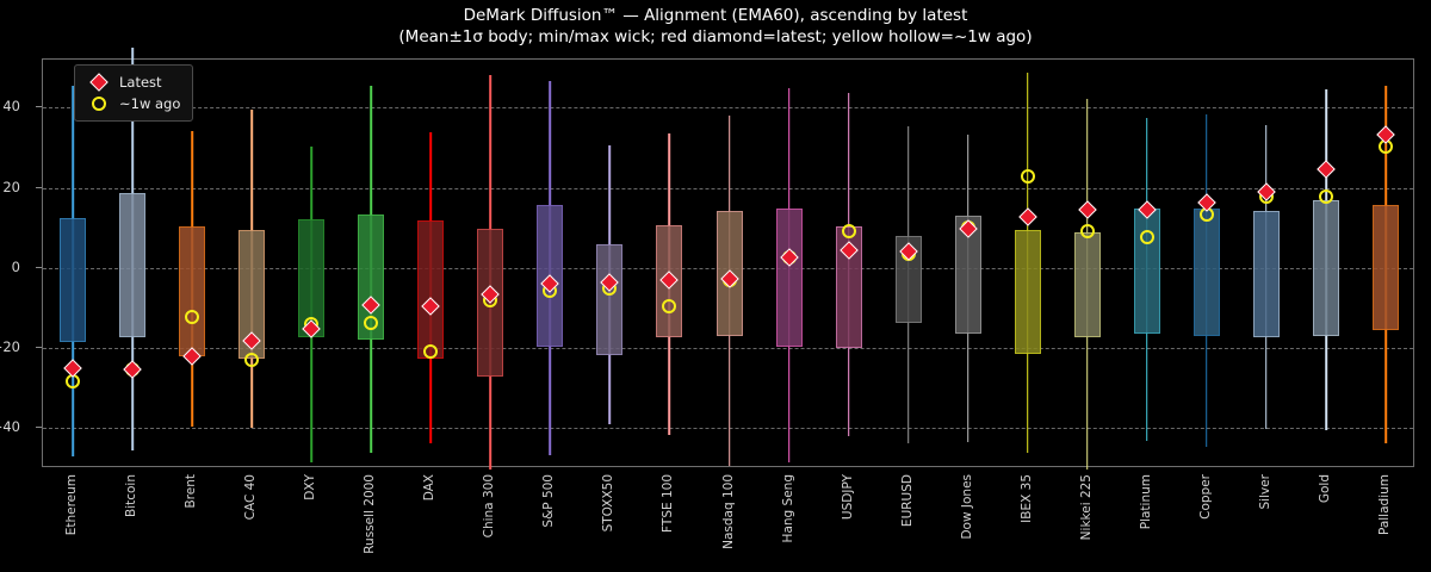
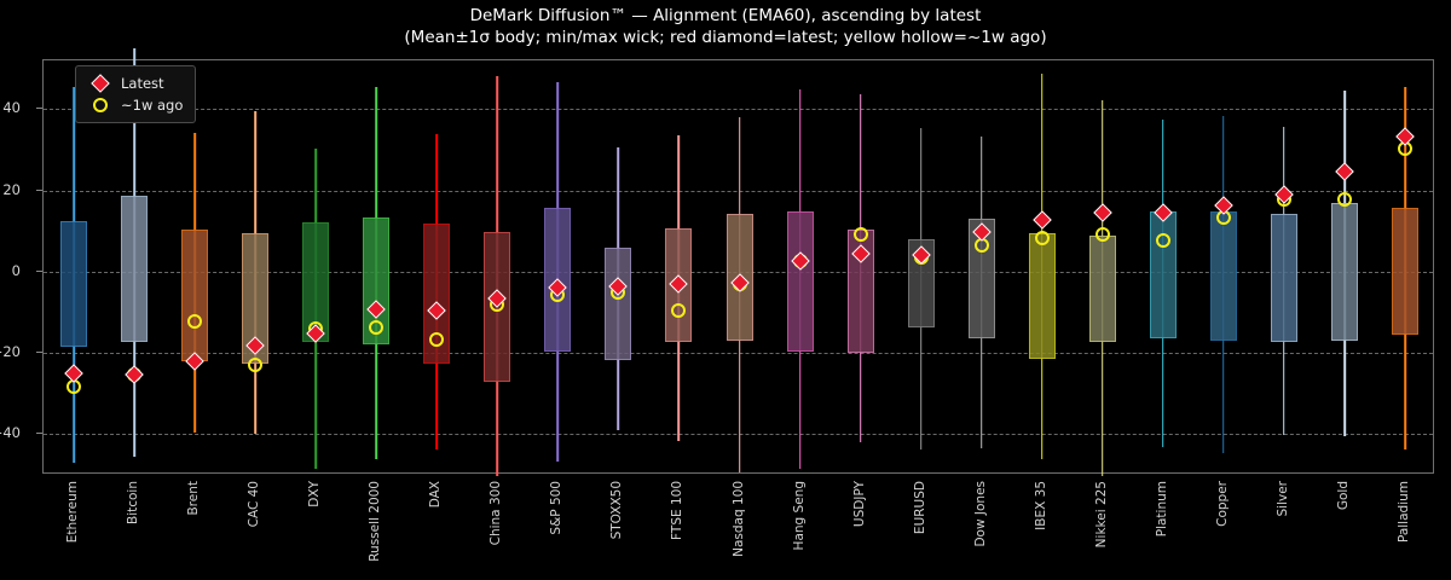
~1w ago/DAX: -21 -> -17
~1w ago/Dow Jones: 10 -> 6
~1w ago/IBEX 35: 23 -> 8
